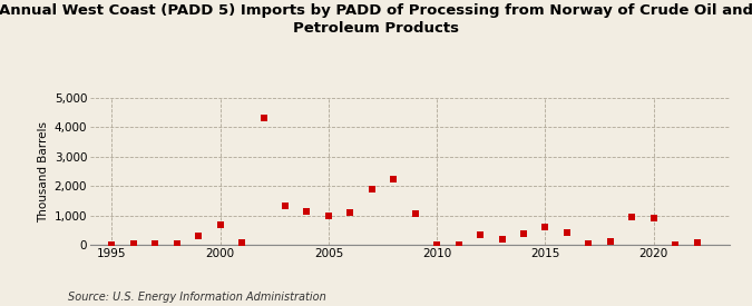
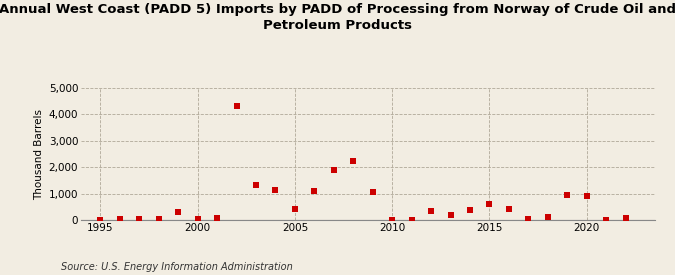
2000: 700 -> 20
2005: 1,000 -> 430
